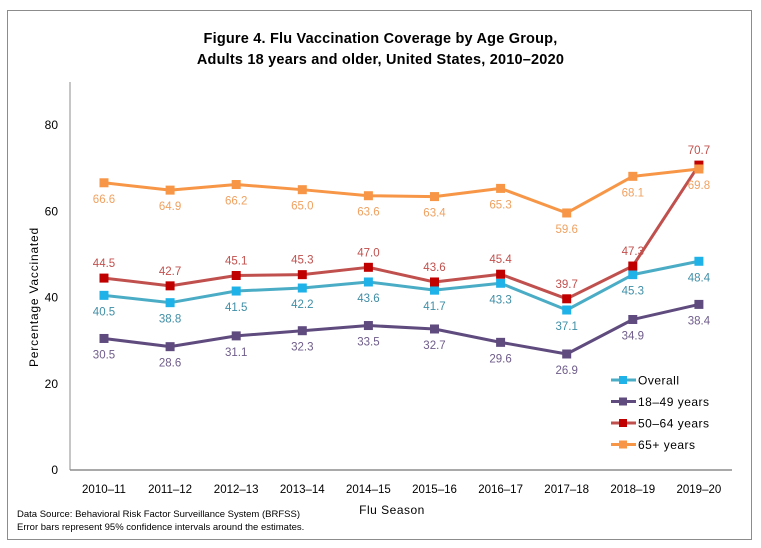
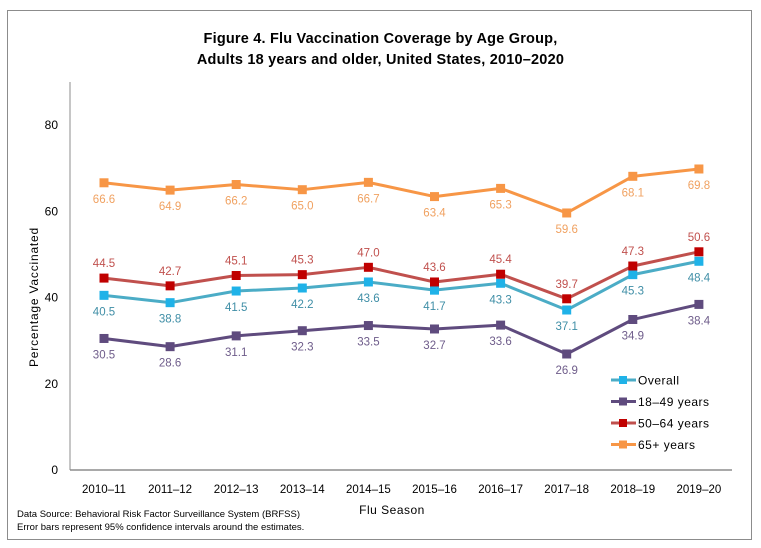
65+ years/2014–15: 63.6 -> 66.7
18–49 years/2016–17: 29.6 -> 33.6
50–64 years/2019–20: 70.7 -> 50.6
